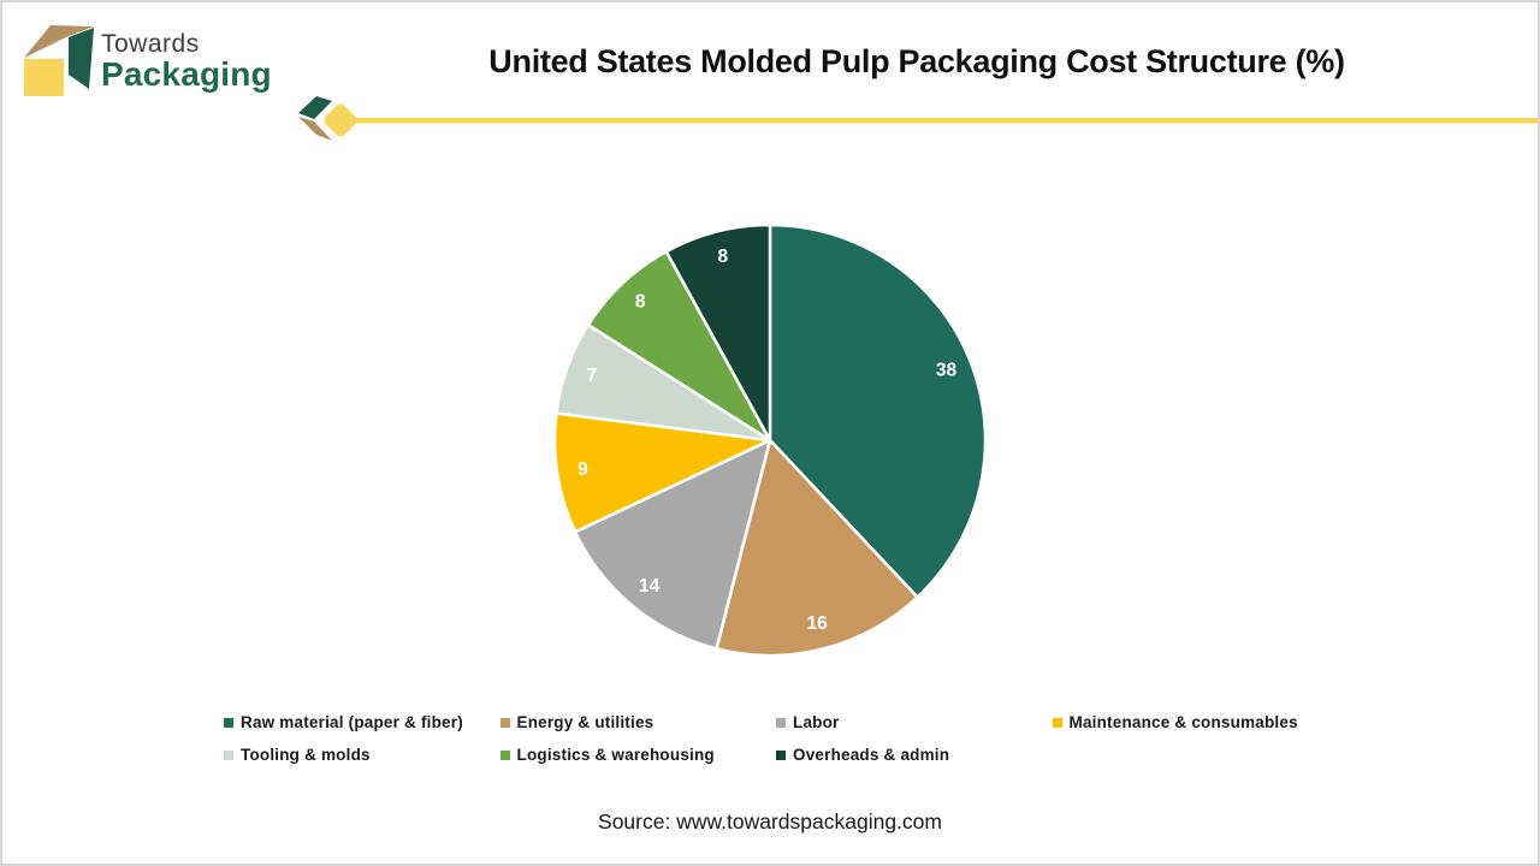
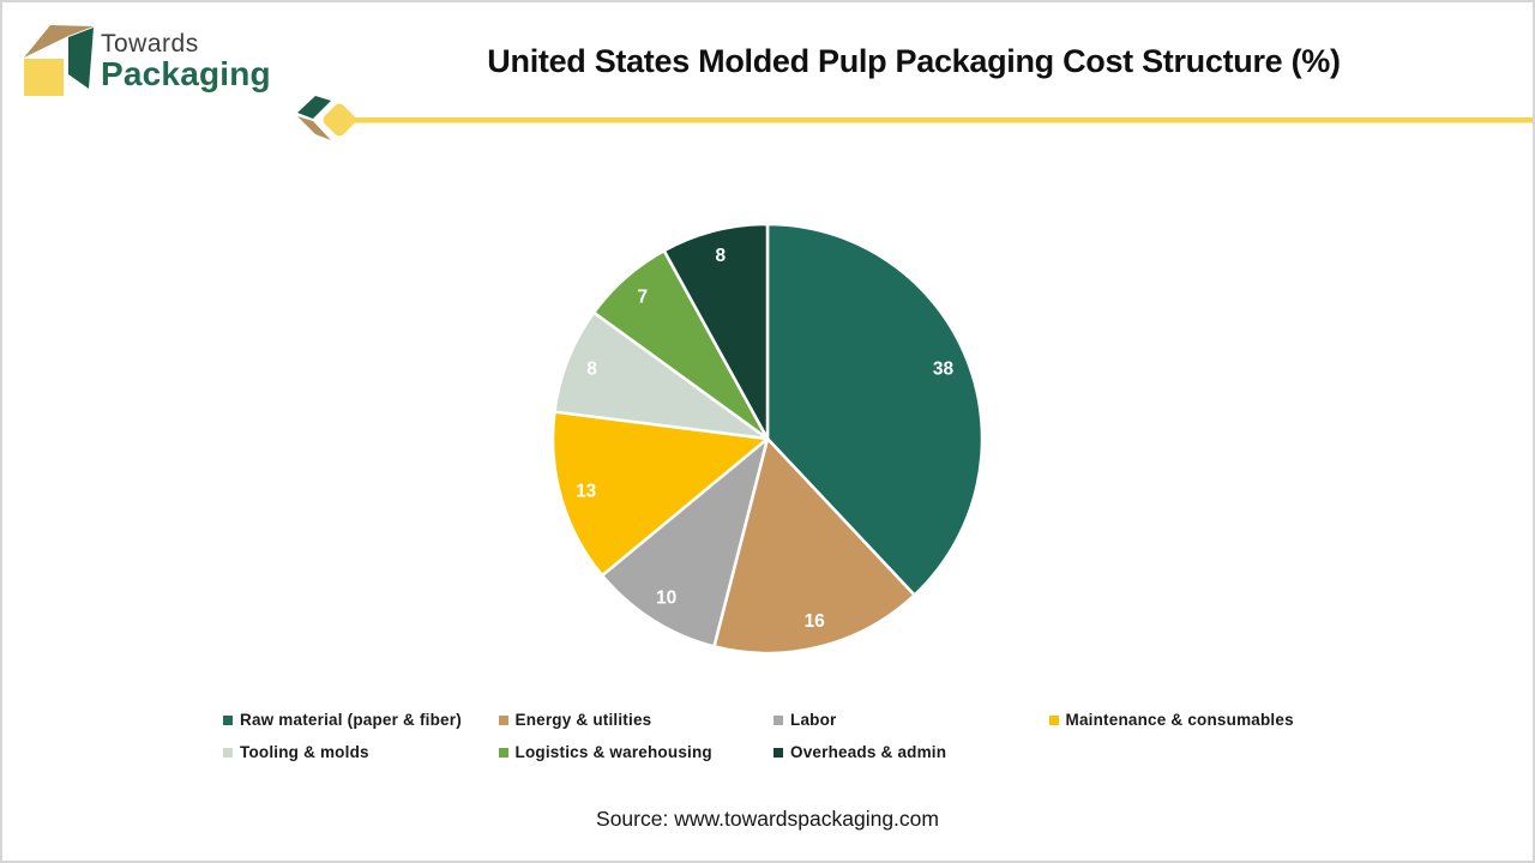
Labor: 14 -> 10
Maintenance & consumables: 9 -> 13
Tooling & molds: 7 -> 8
Logistics & warehousing: 8 -> 7
